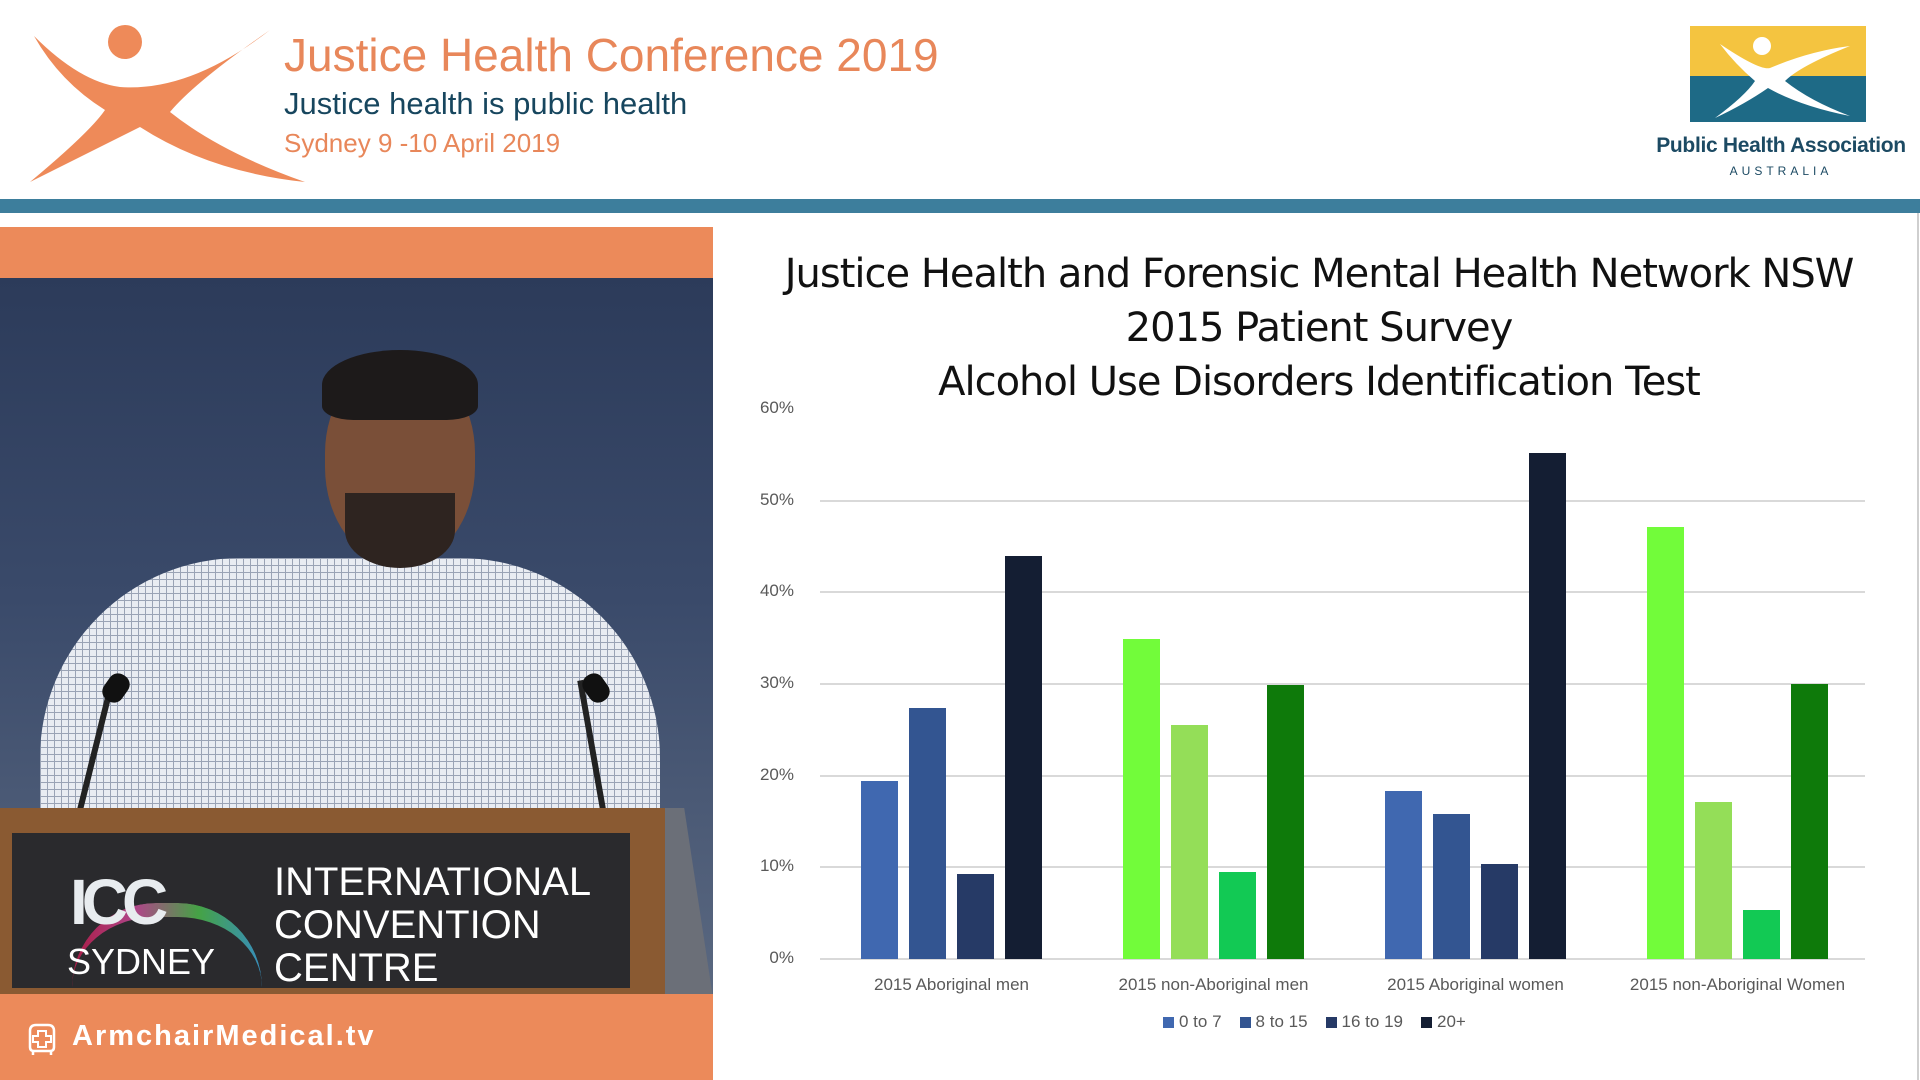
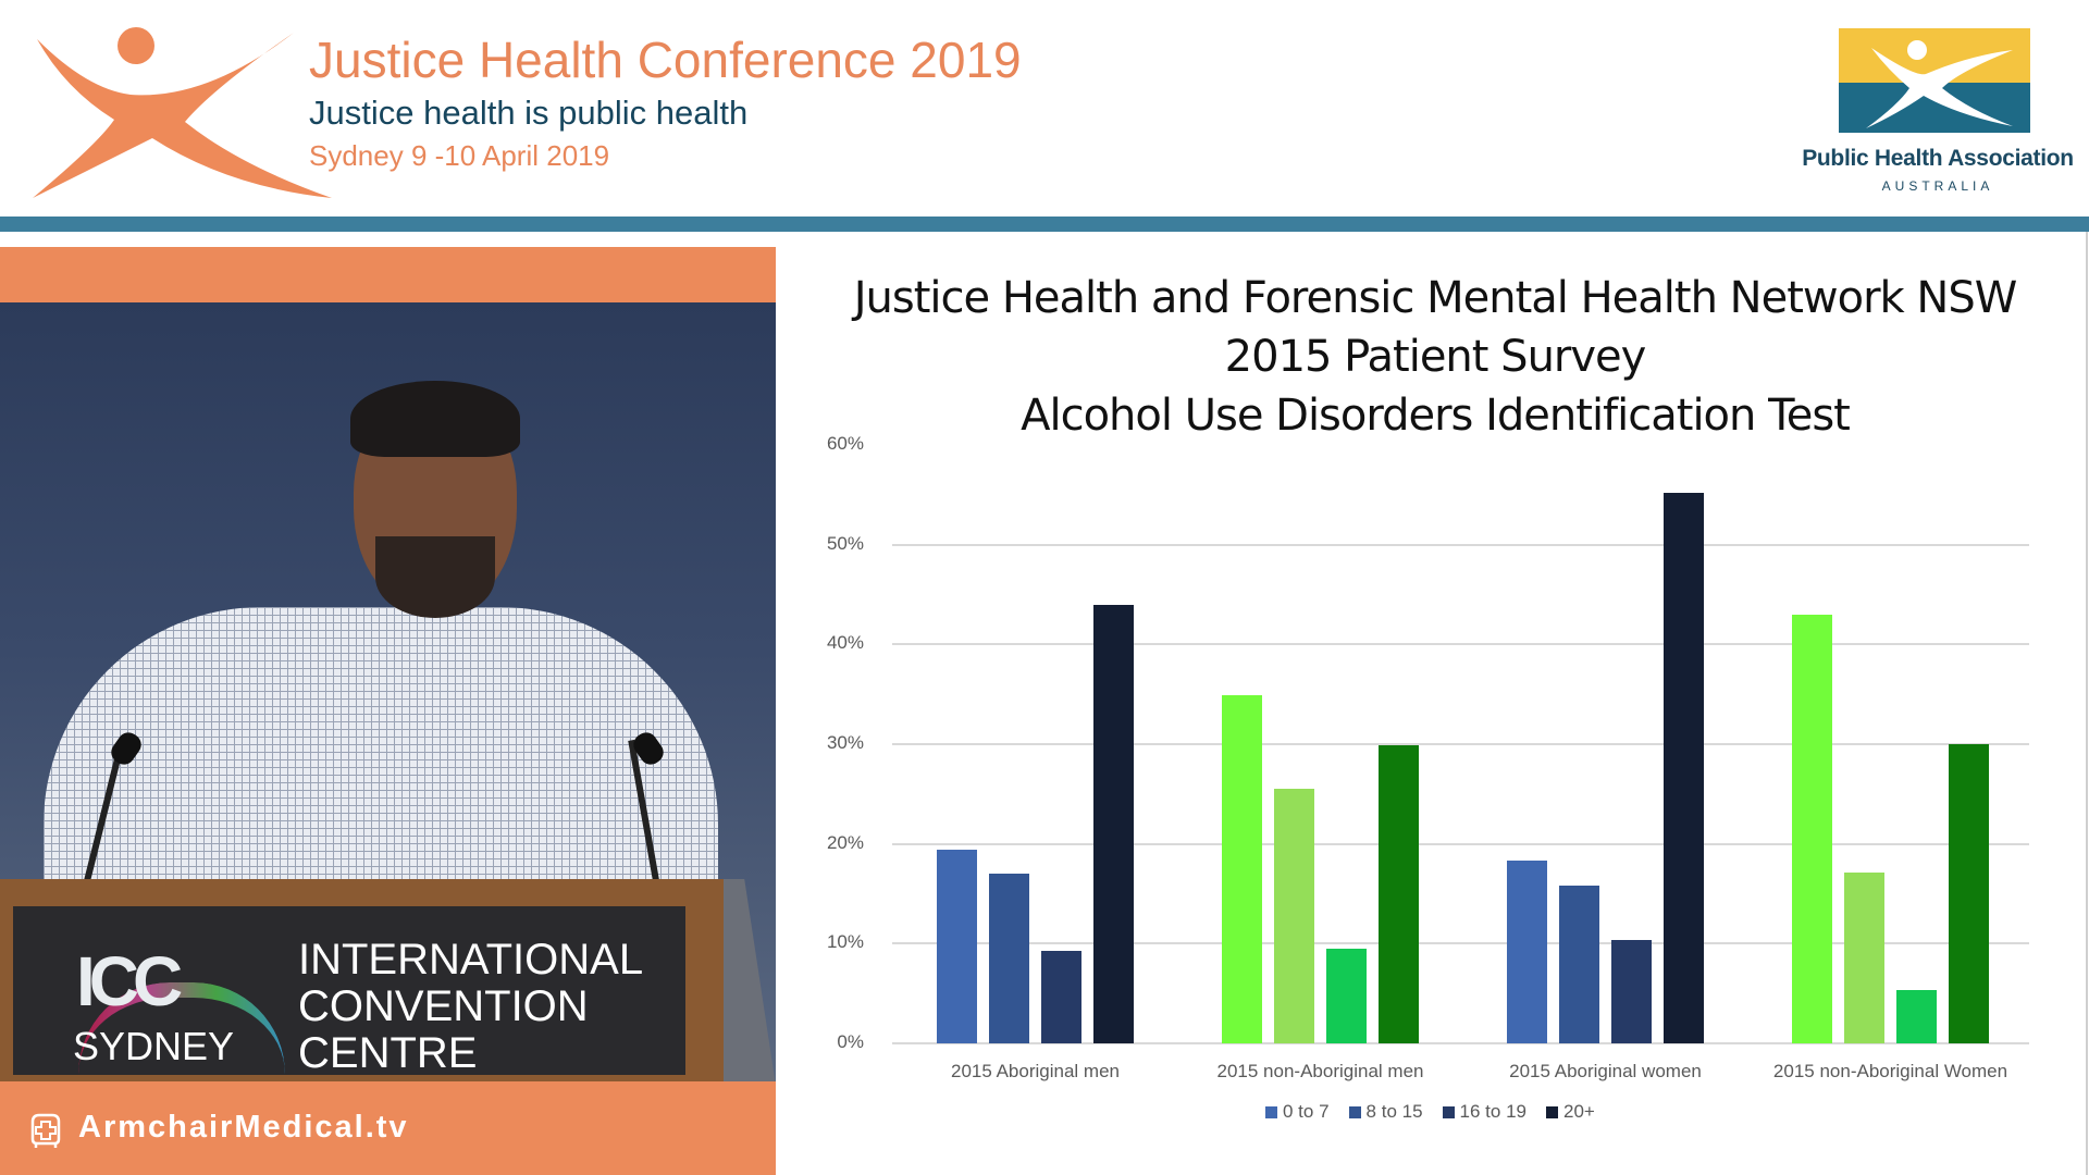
8 to 15/2015 Aboriginal men: 27% -> 17%
0 to 7/2015 non-Aboriginal Women: 47% -> 43%
